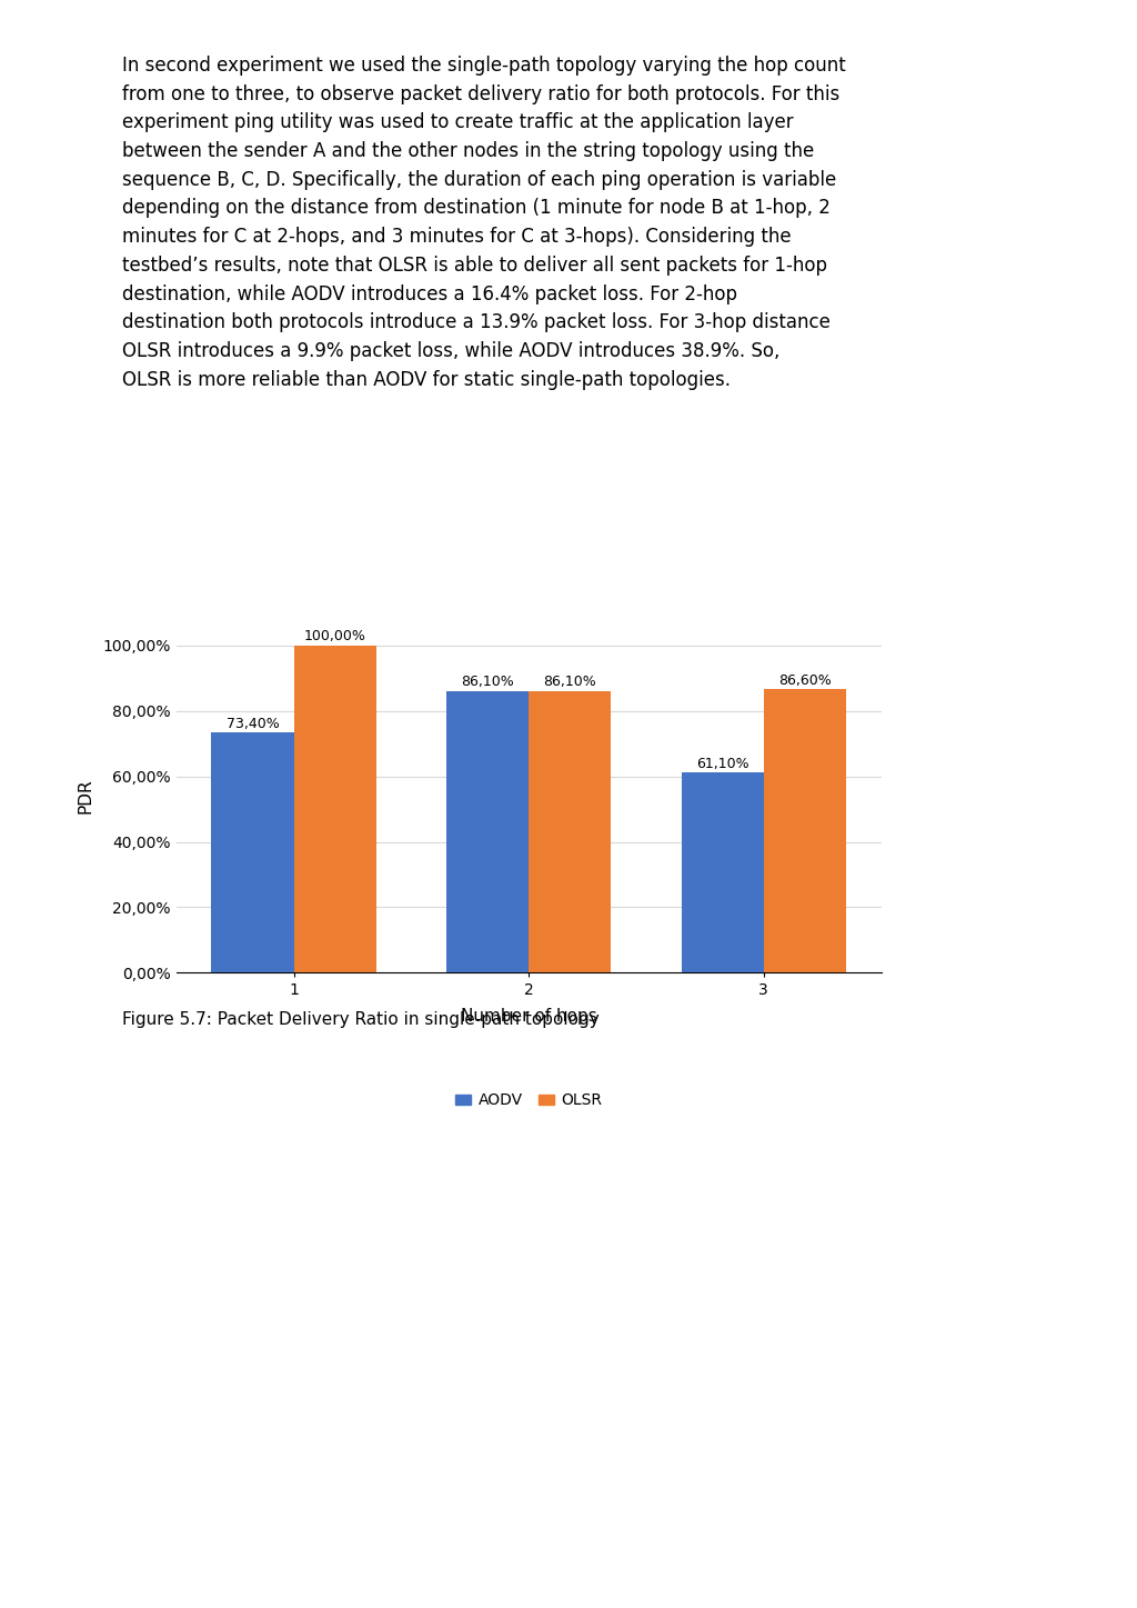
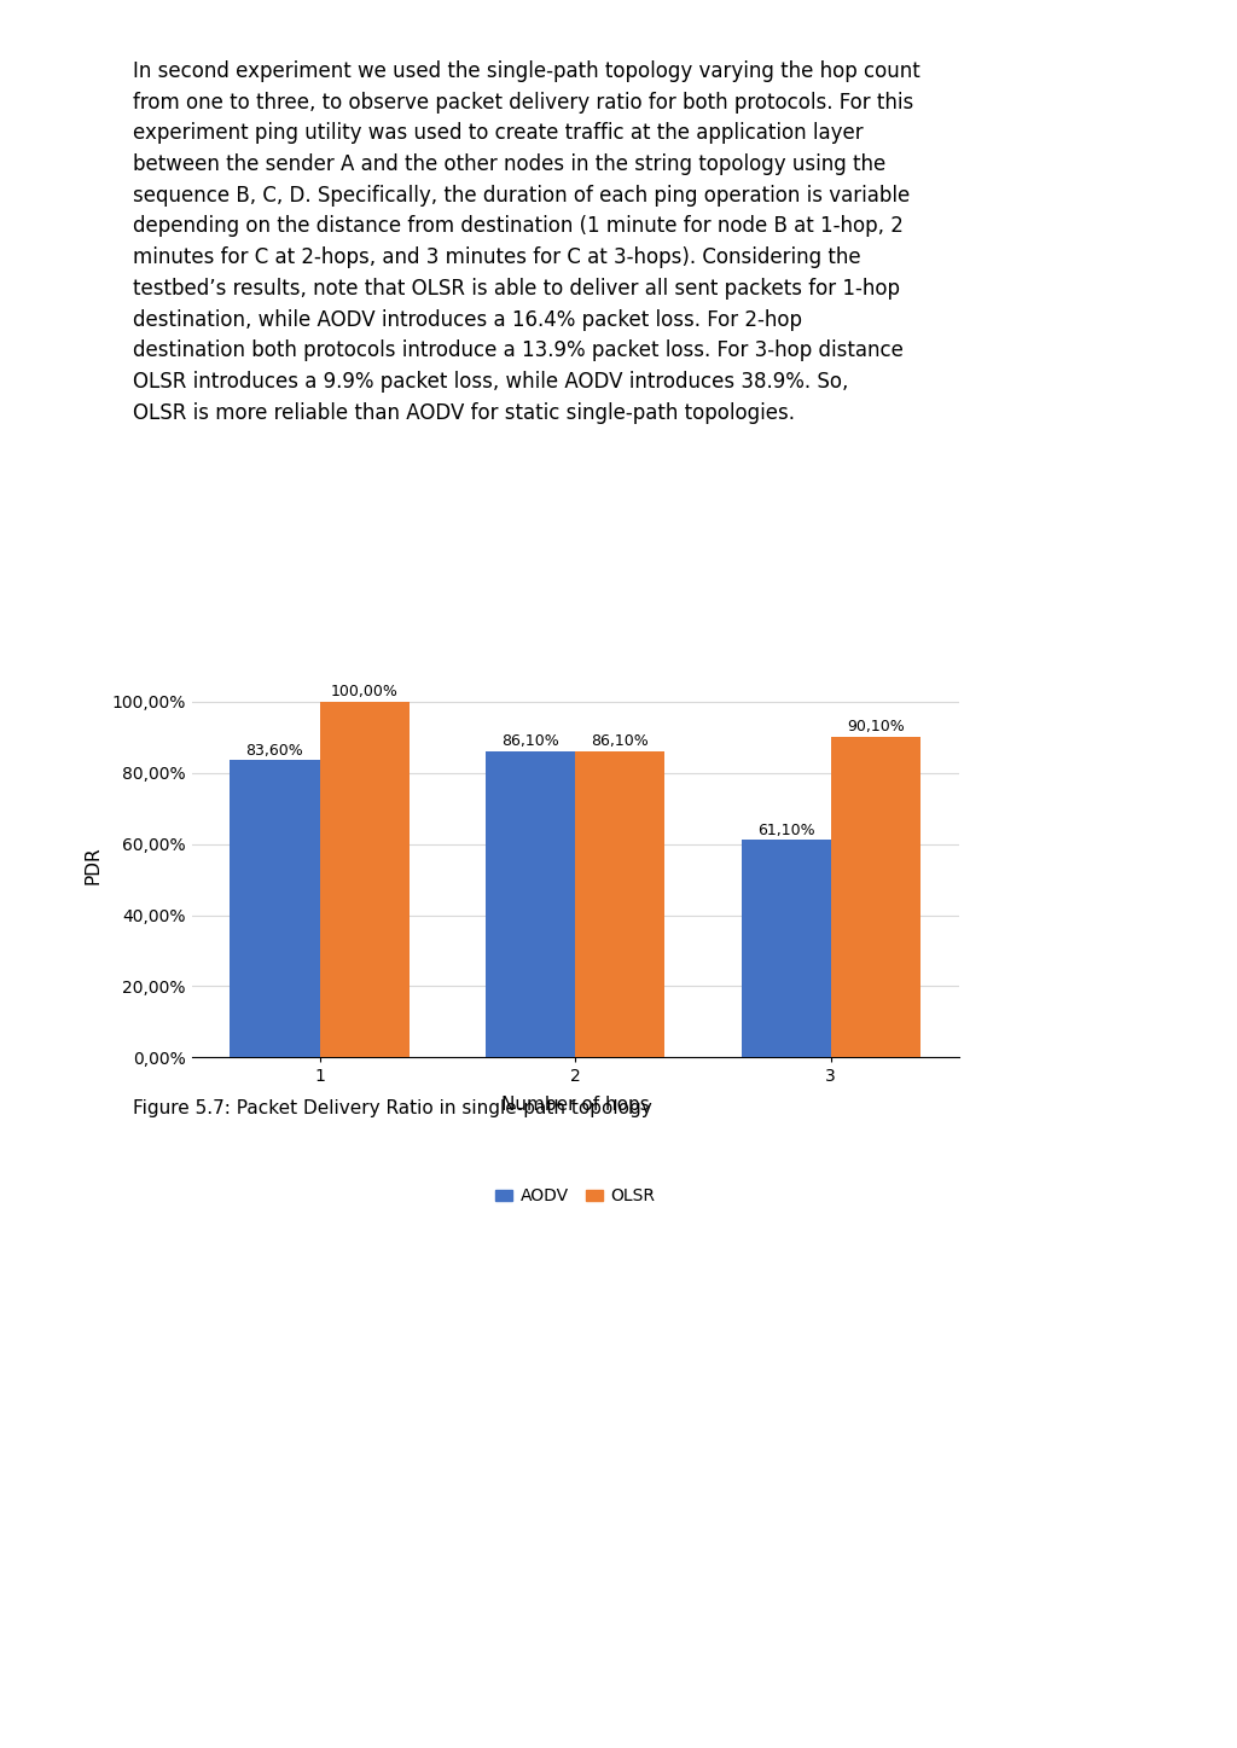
AODV/1: 73,40% -> 83,60%
OLSR/3: 86,60% -> 90,10%
